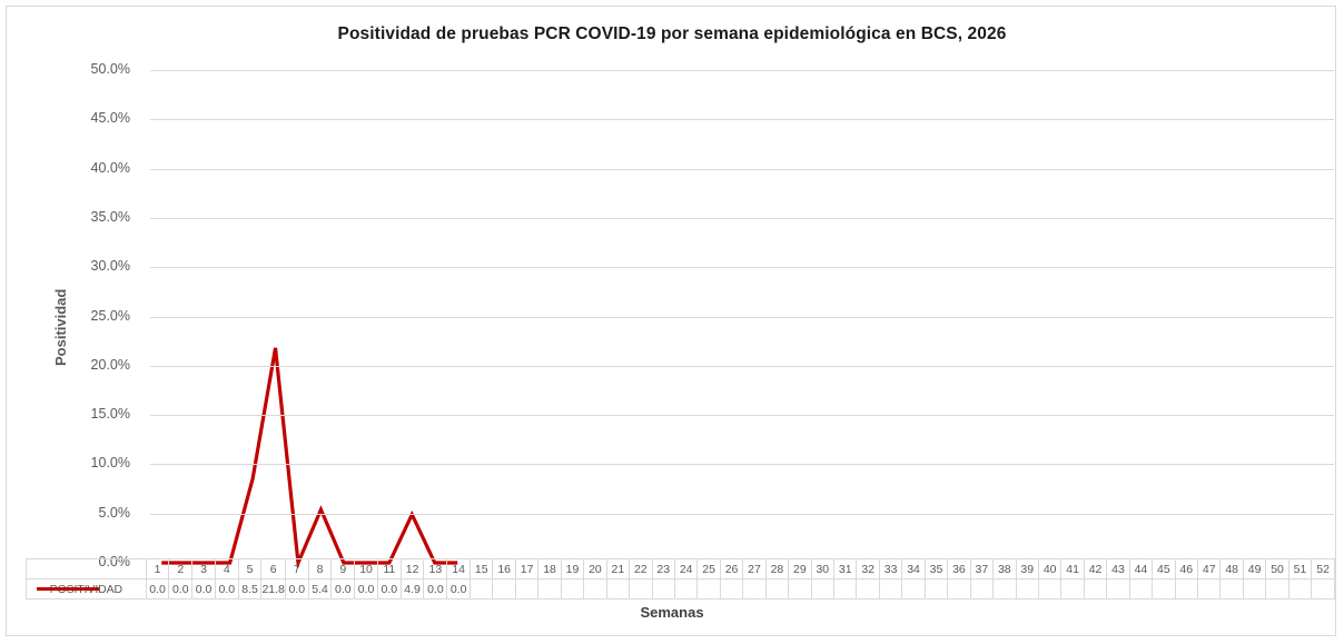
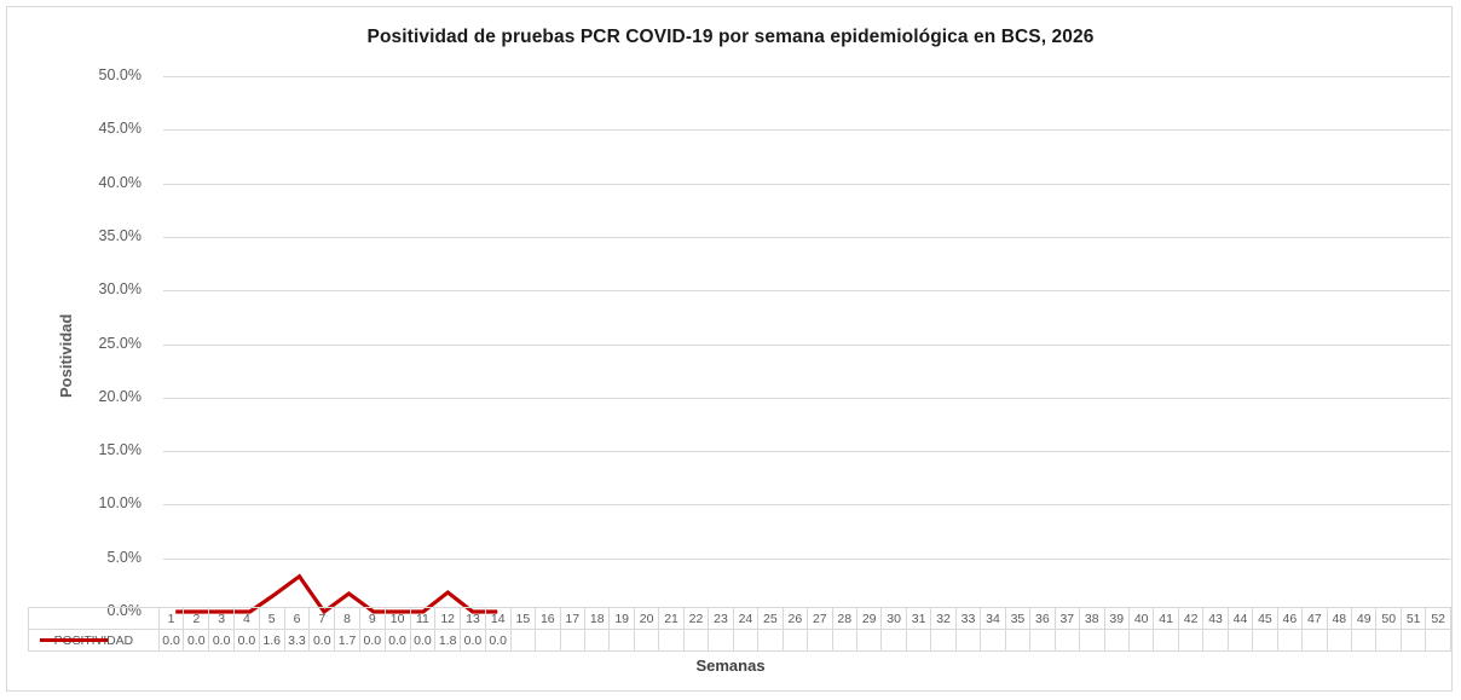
5: 8.5 -> 1.6
6: 21.8 -> 3.3
8: 5.4 -> 1.7
12: 4.9 -> 1.8
